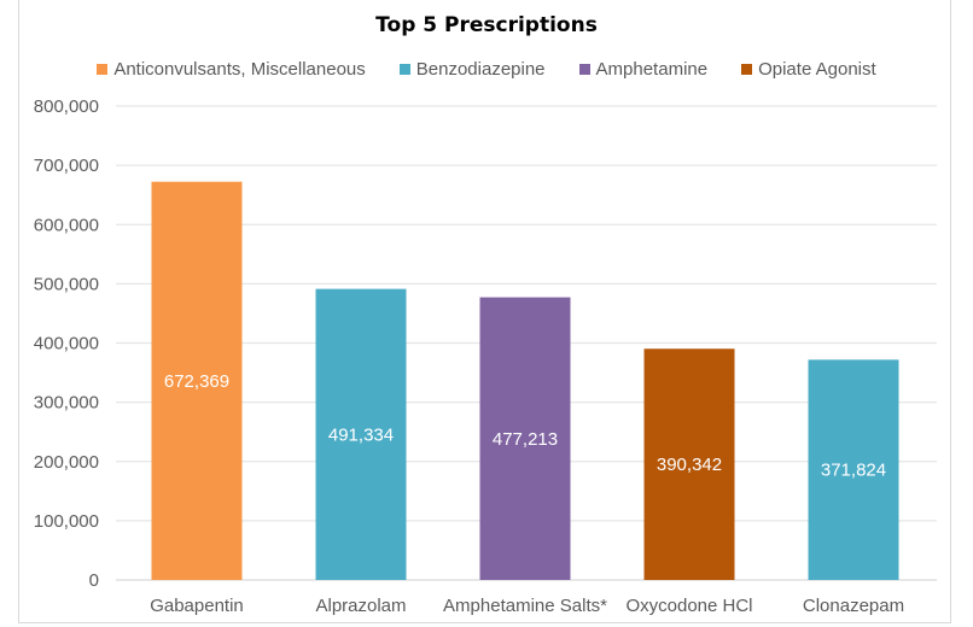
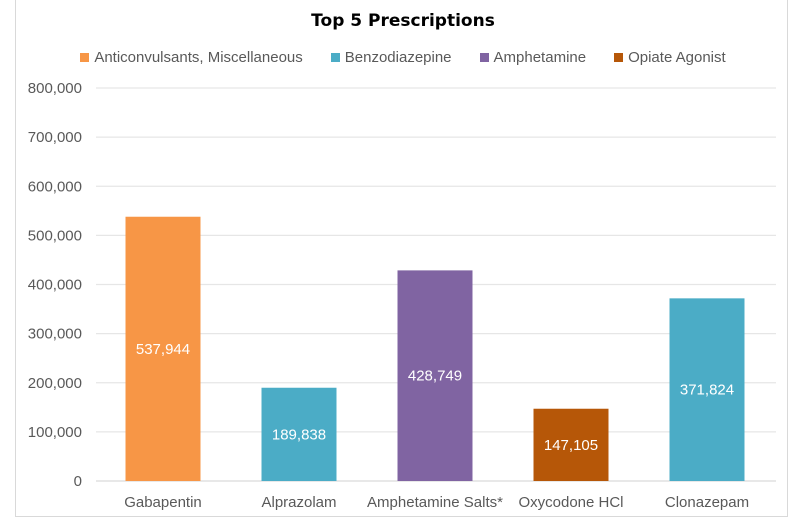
Gabapentin: 672,369 -> 537,944
Alprazolam: 491,334 -> 189,838
Amphetamine Salts*: 477,213 -> 428,749
Oxycodone HCl: 390,342 -> 147,105
